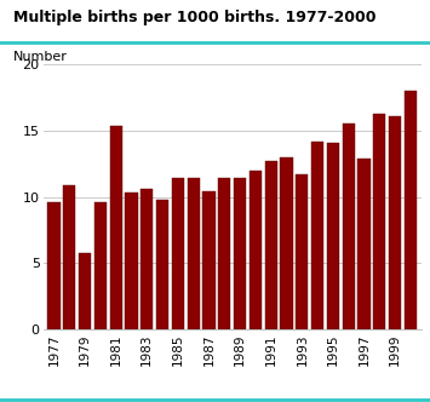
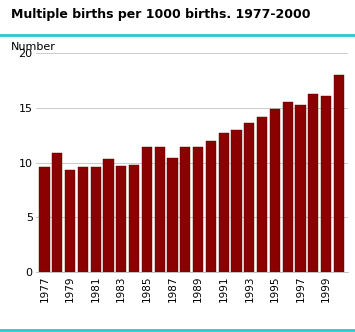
1979: 5.8 -> 9.3
1981: 15.4 -> 9.6
1983: 10.6 -> 9.7
1993: 11.7 -> 13.6
1995: 14.1 -> 14.9
1997: 12.9 -> 15.3
